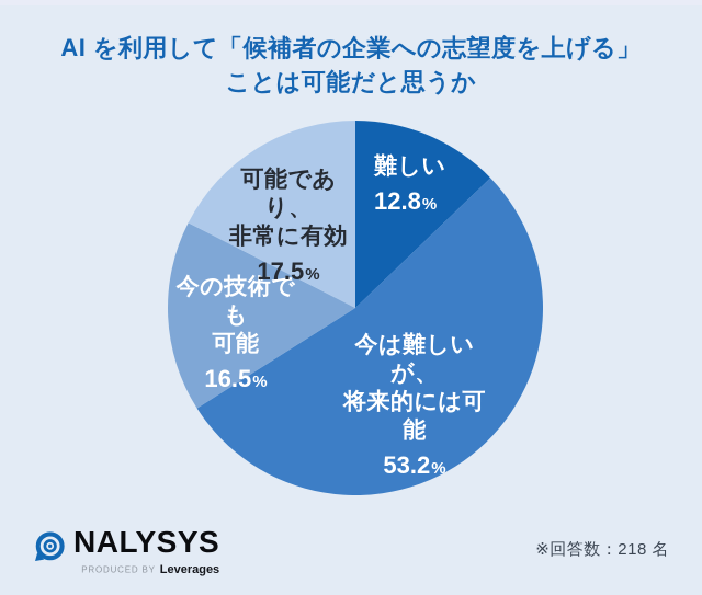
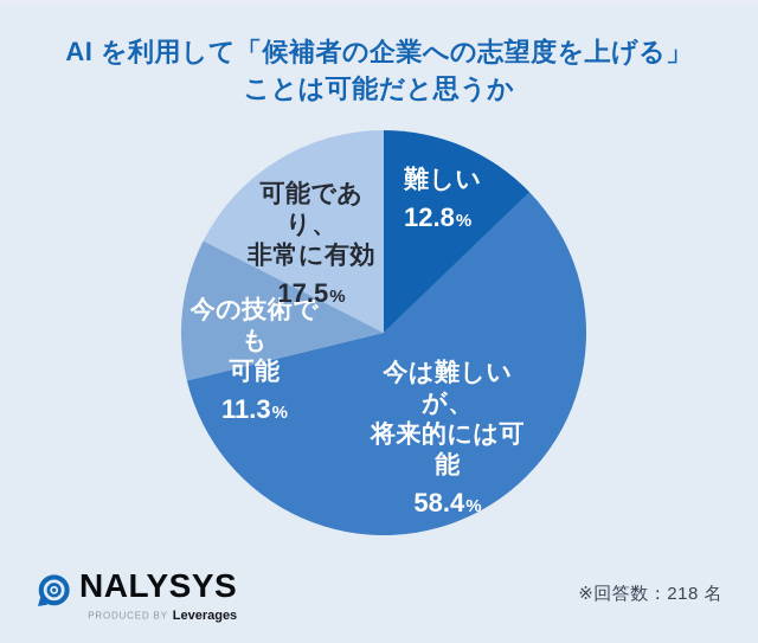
今は難しいが、将来的には可能: 53.2 -> 58.4
今の技術でも可能: 16.5 -> 11.3
